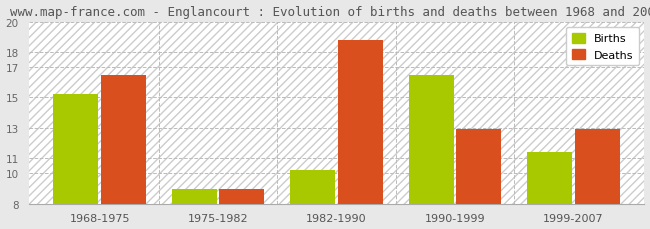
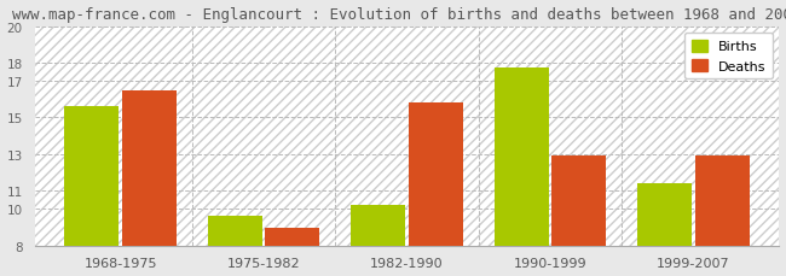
Births/1968-1975: 15.2 -> 15.6
Births/1975-1982: 9.0 -> 9.6
Deaths/1982-1990: 18.8 -> 15.8
Births/1990-1999: 16.5 -> 17.7
